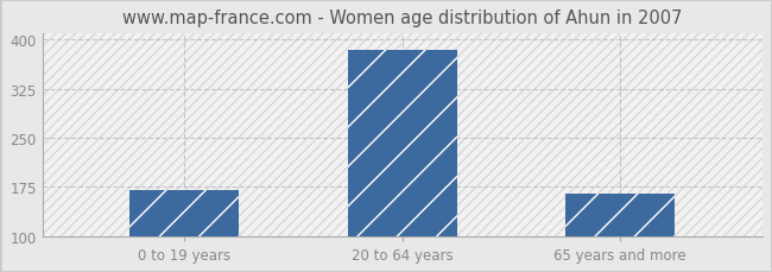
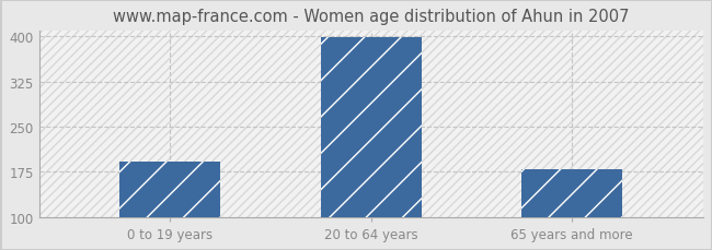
0 to 19 years: 170 -> 192
20 to 64 years: 384 -> 399
65 years and more: 164 -> 180
